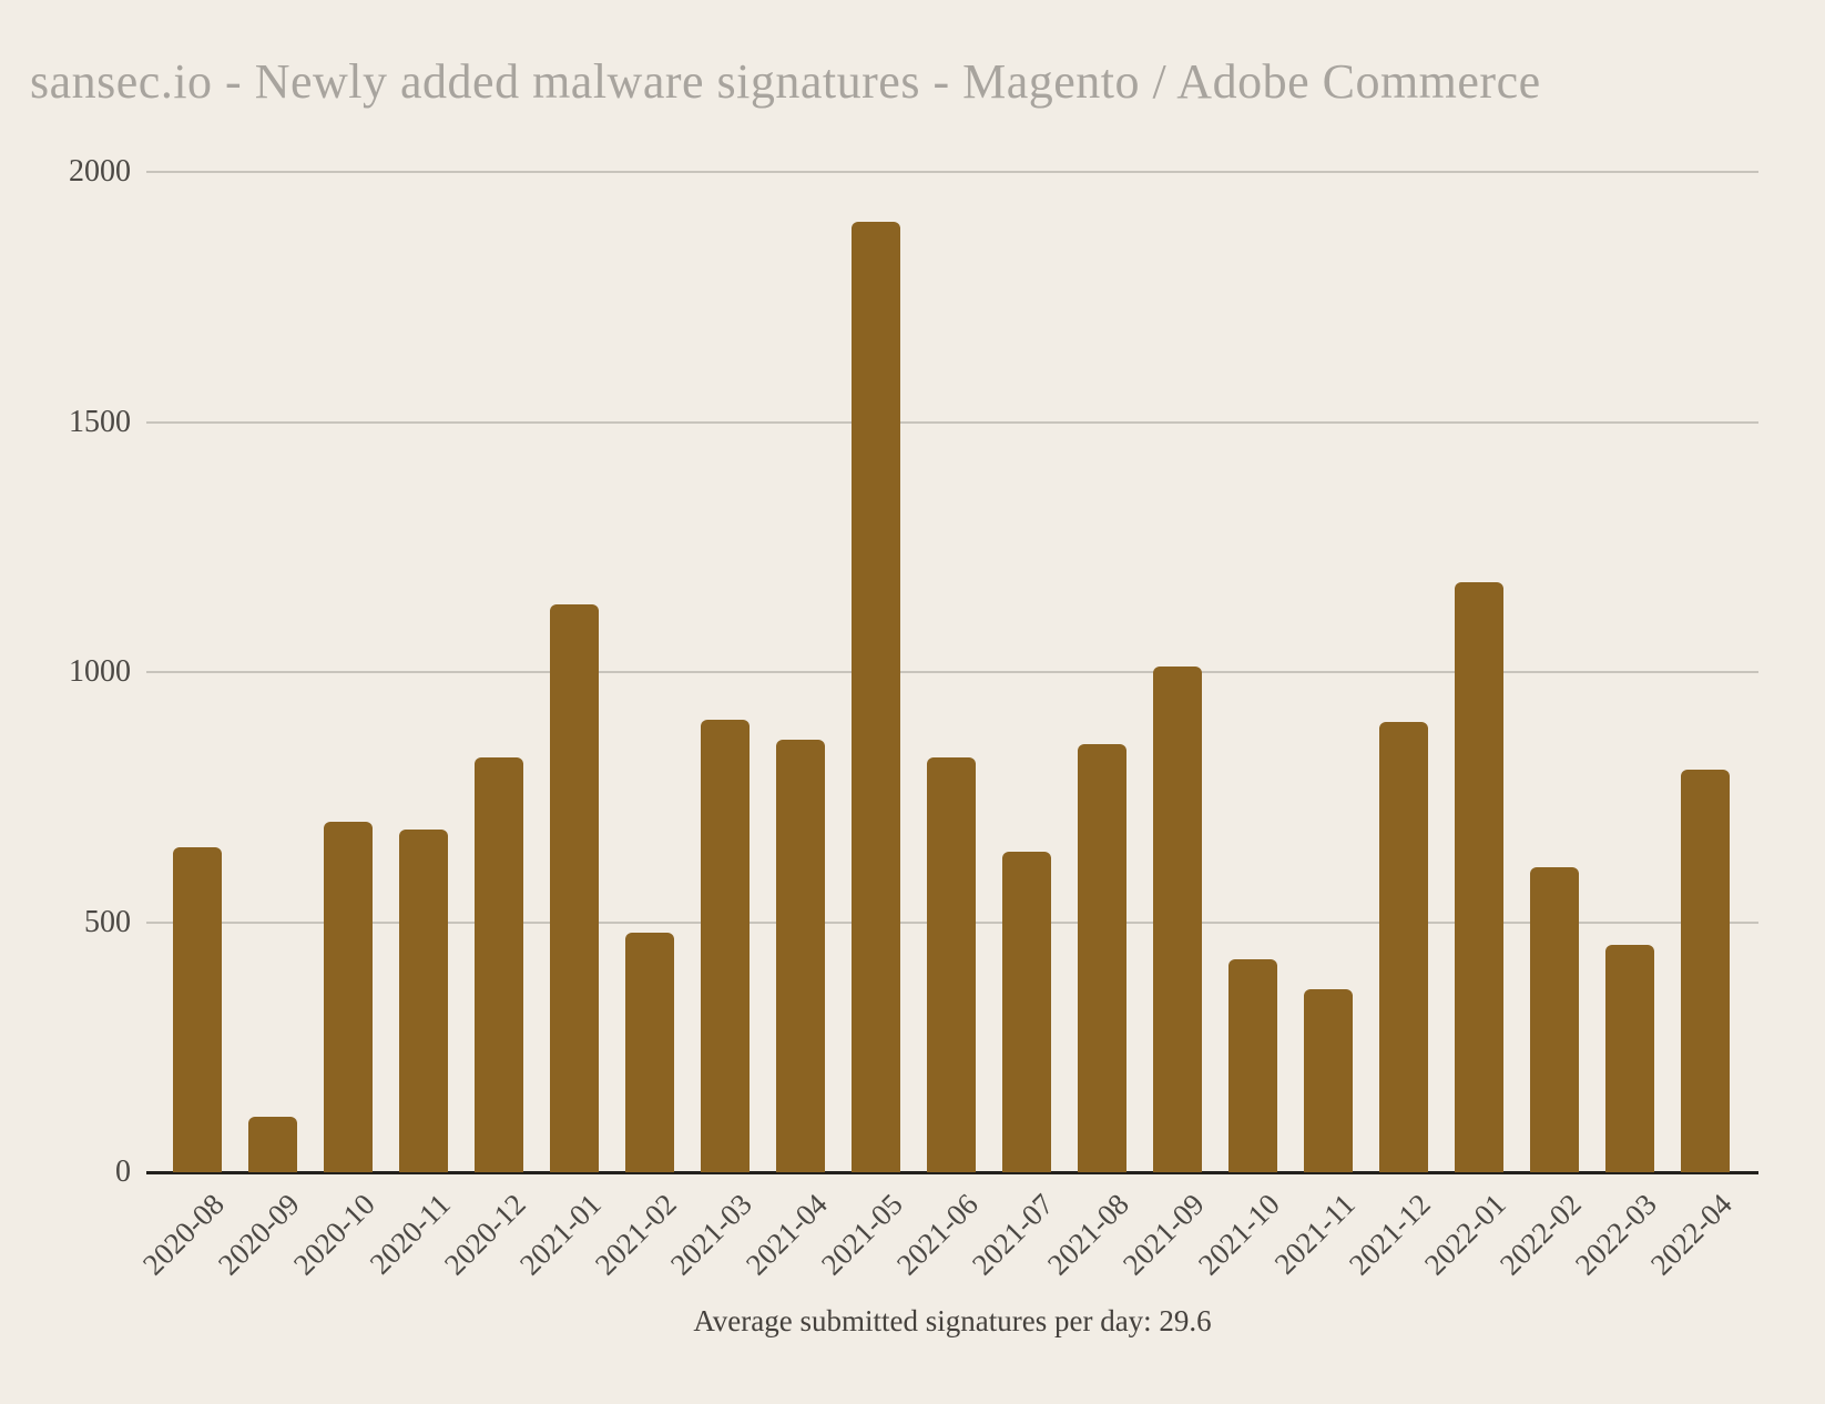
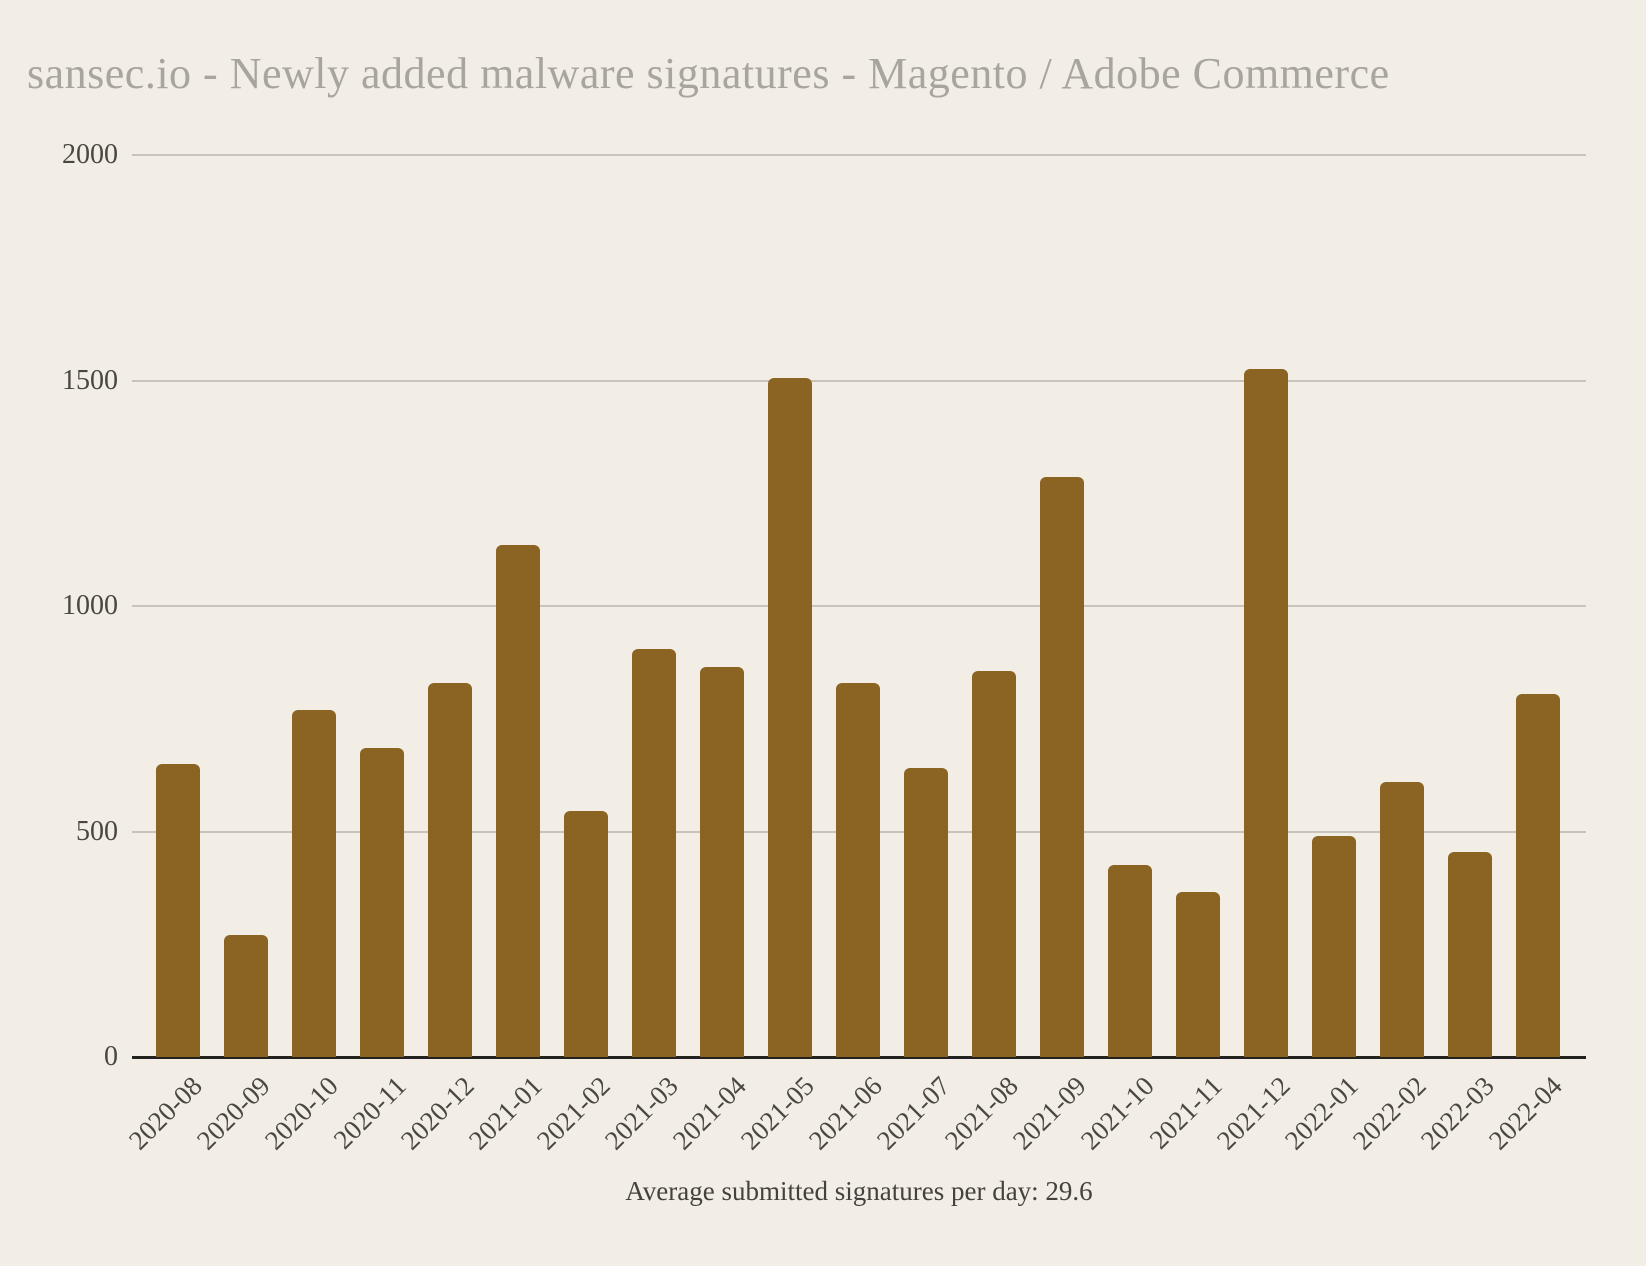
2020-09: 110 -> 270
2020-10: 700 -> 770
2021-02: 480 -> 540
2021-05: 1900 -> 1500
2021-09: 1010 -> 1280
2021-12: 900 -> 1520
2022-01: 1180 -> 490
